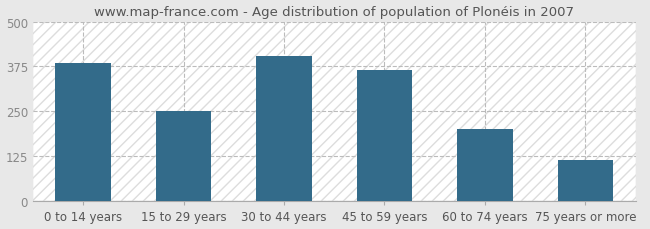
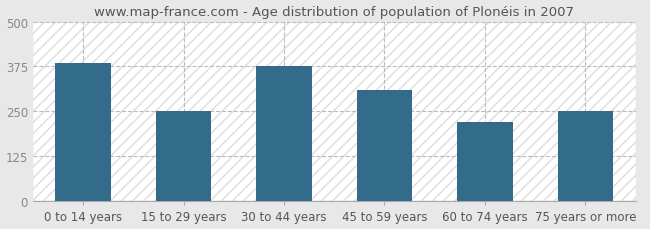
30 to 44 years: 405 -> 375
45 to 59 years: 365 -> 310
60 to 74 years: 200 -> 220
75 years or more: 115 -> 250
